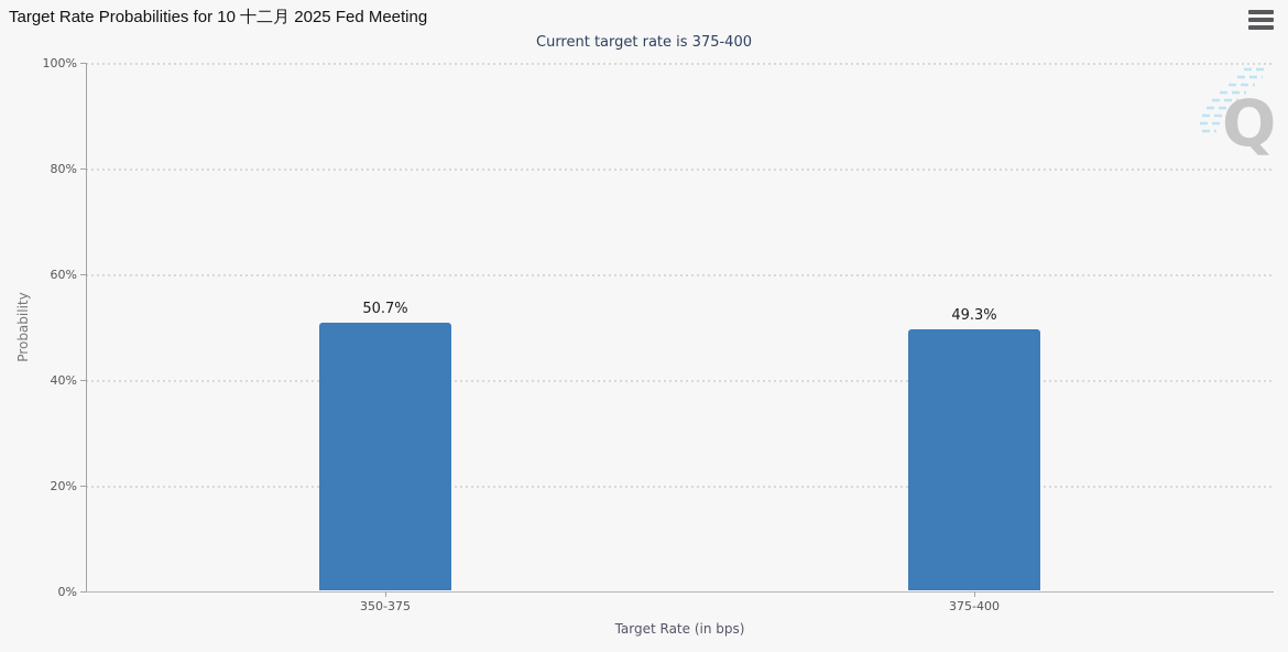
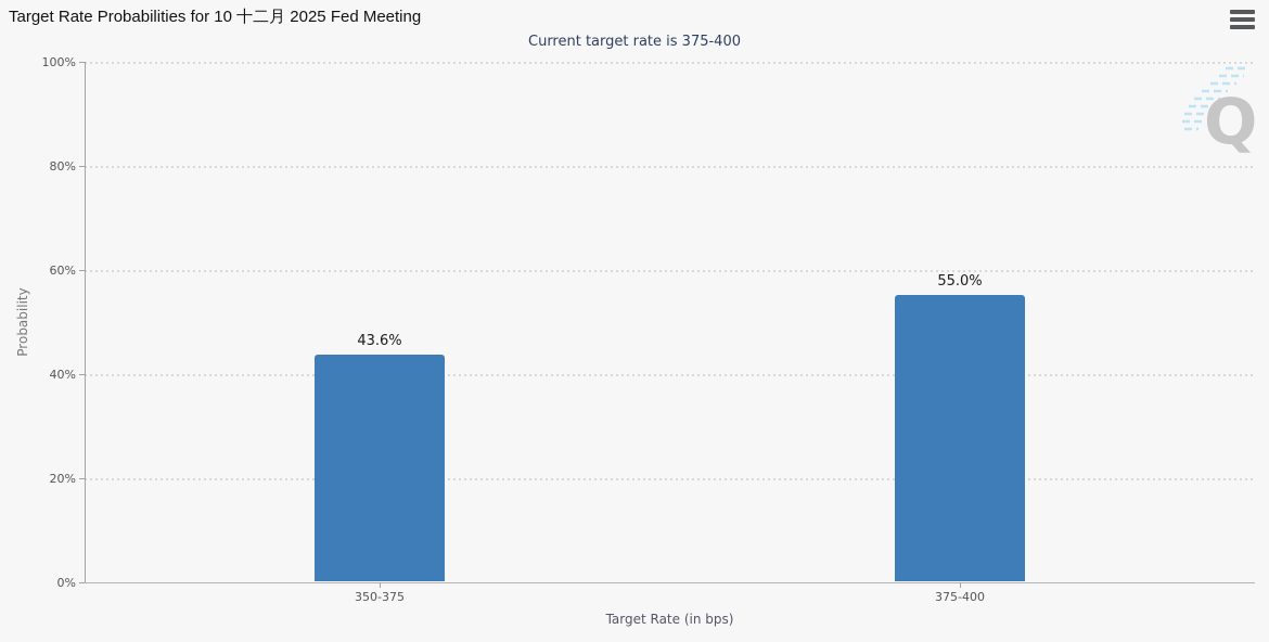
350-375: 50.7% -> 43.6%
375-400: 49.3% -> 55.0%
